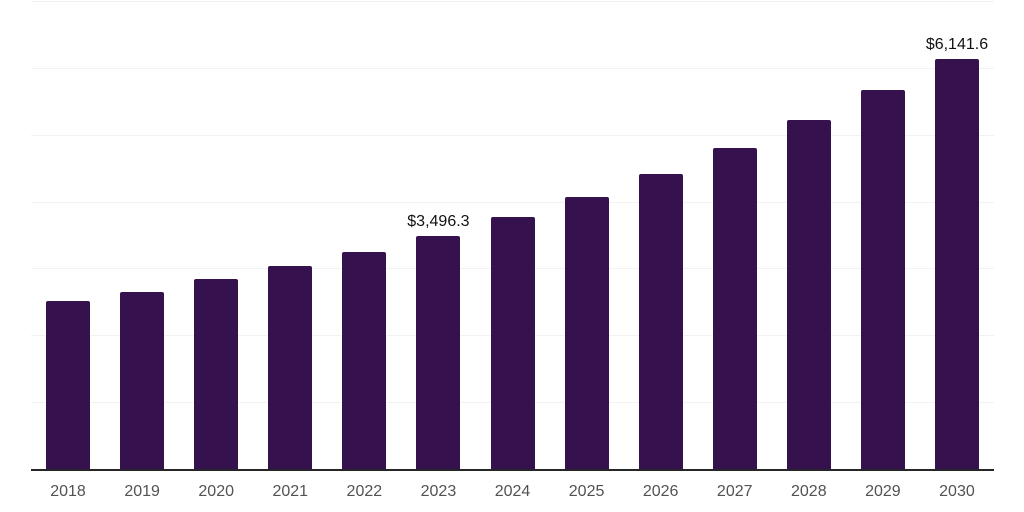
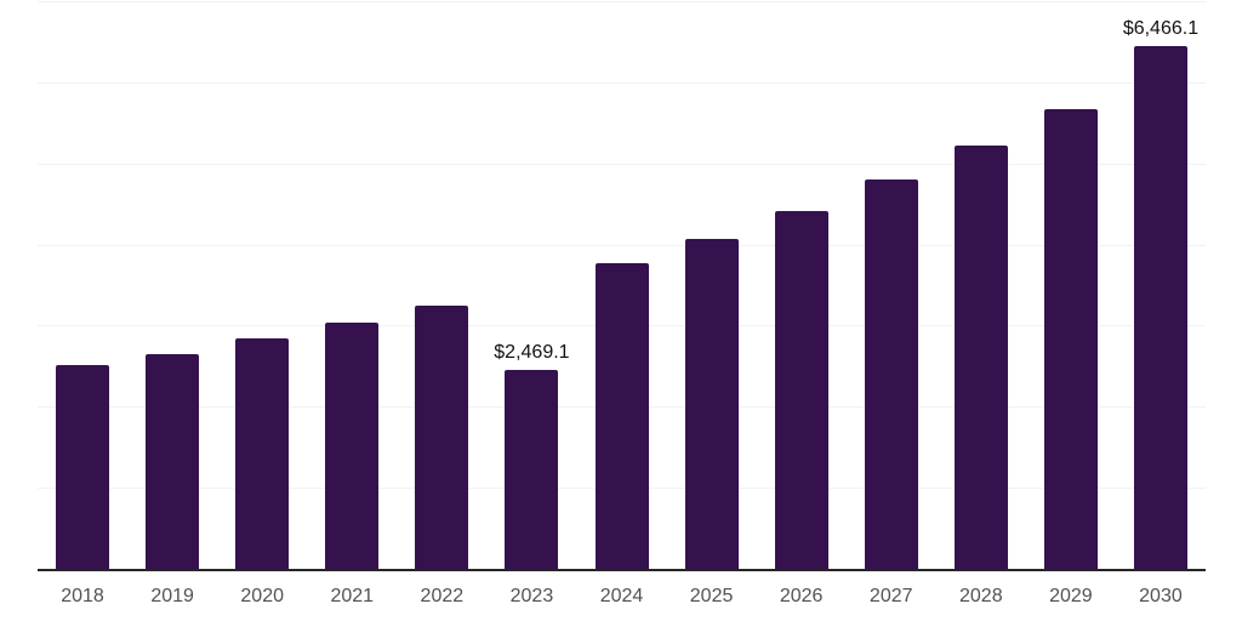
2023: $3,496.3 -> $2,469.1
2030: $6,141.6 -> $6,466.1
